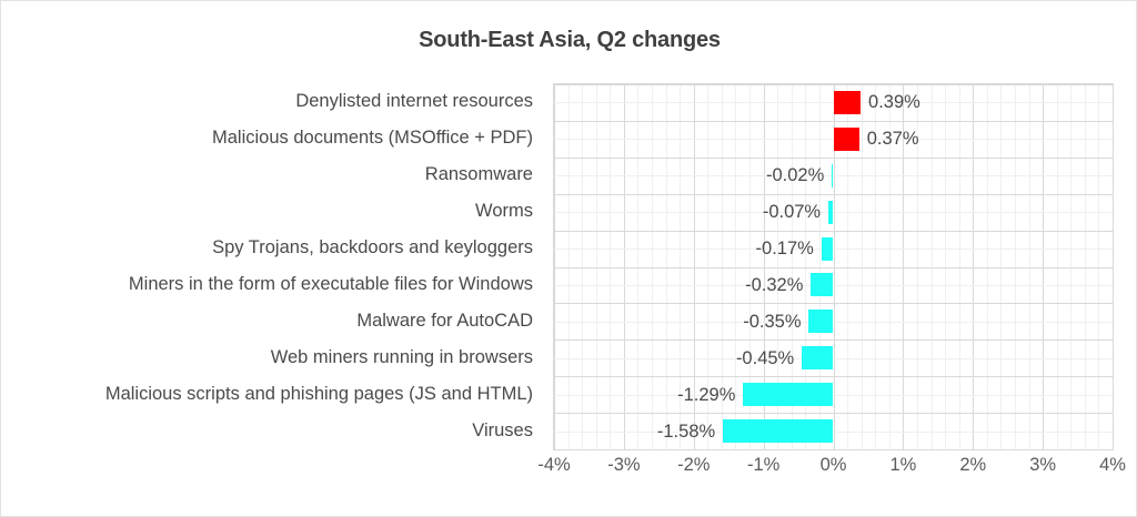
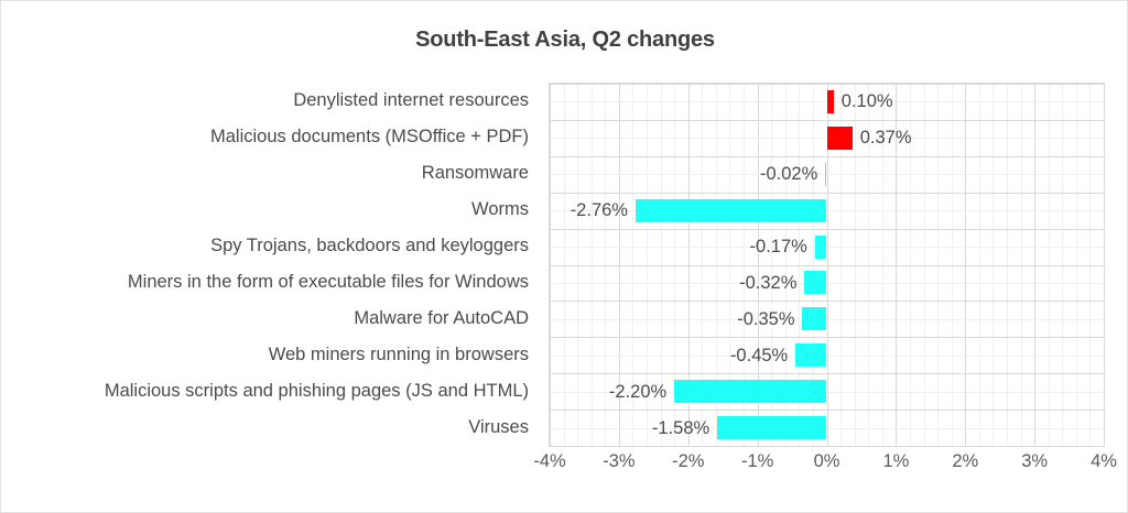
Denylisted internet resources: 0.39% -> 0.10%
Worms: -0.07% -> -2.76%
Malicious scripts and phishing pages (JS and HTML): -1.29% -> -2.20%
